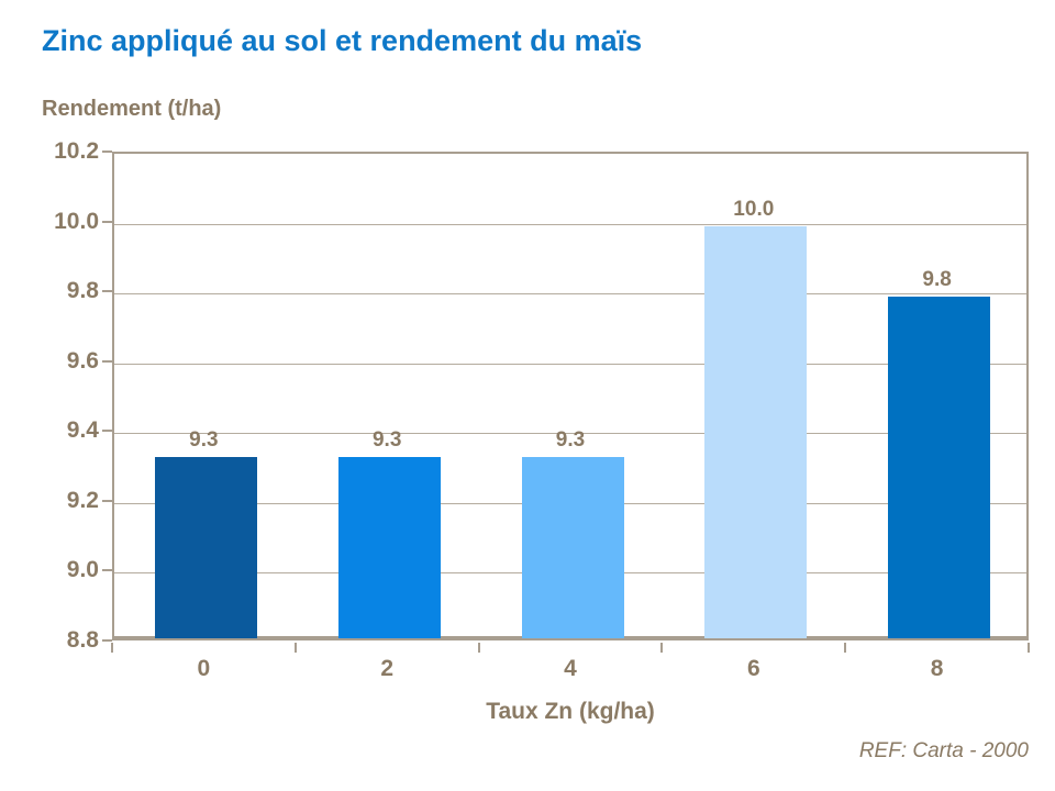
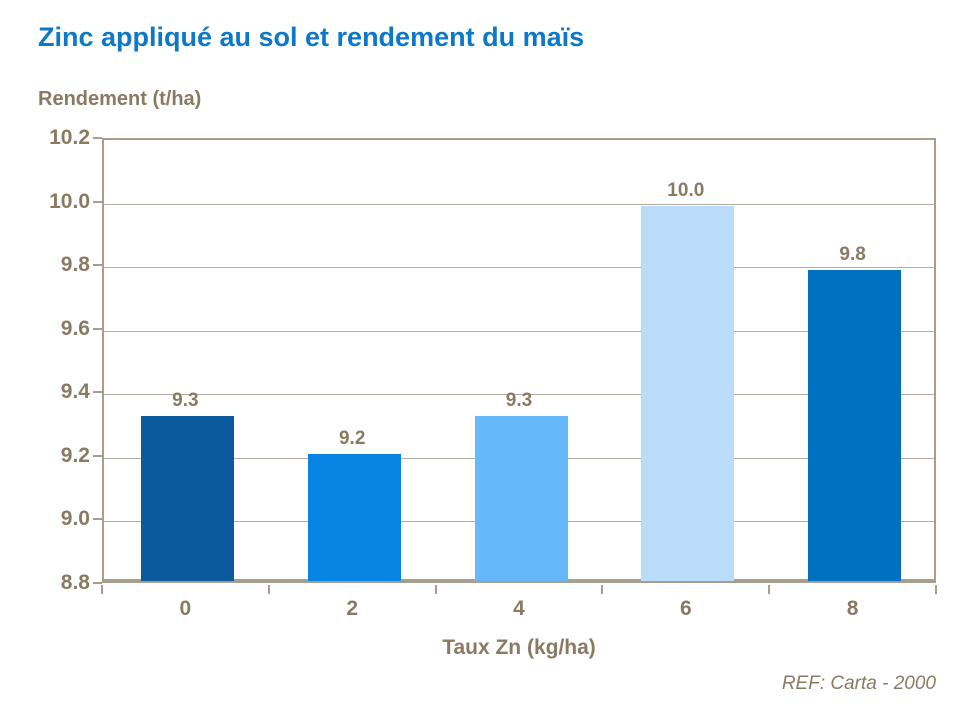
2: 9.3 -> 9.2
